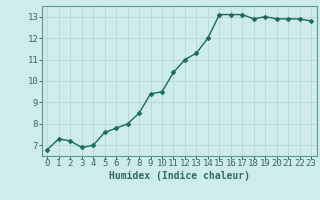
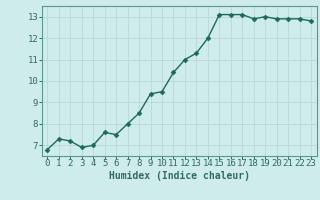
6: 7.8 -> 7.5
